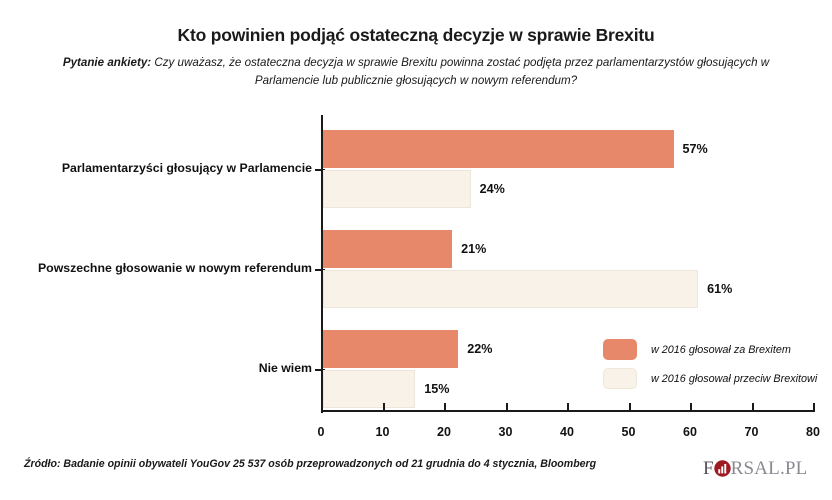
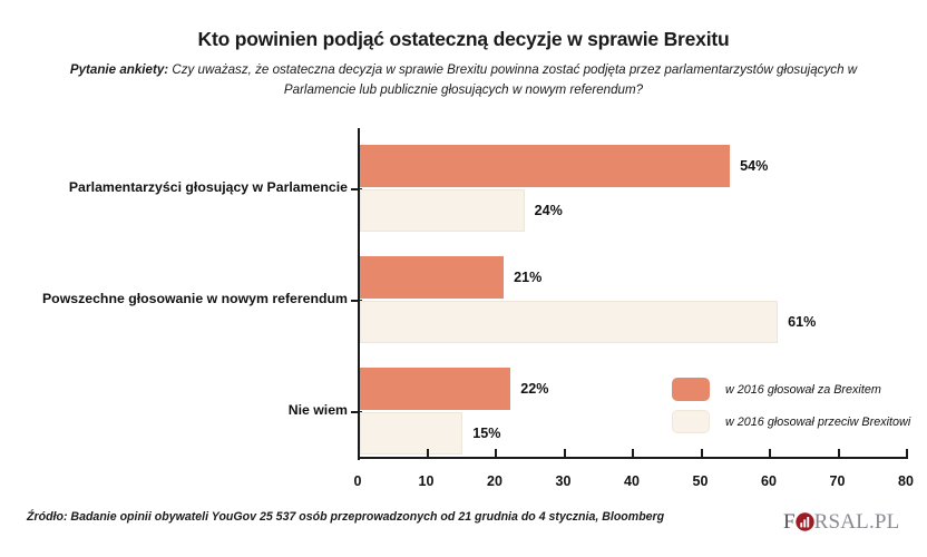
w 2016 głosował za Brexitem/Parlamentarzyści głosujący w Parlamencie: 57% -> 54%
